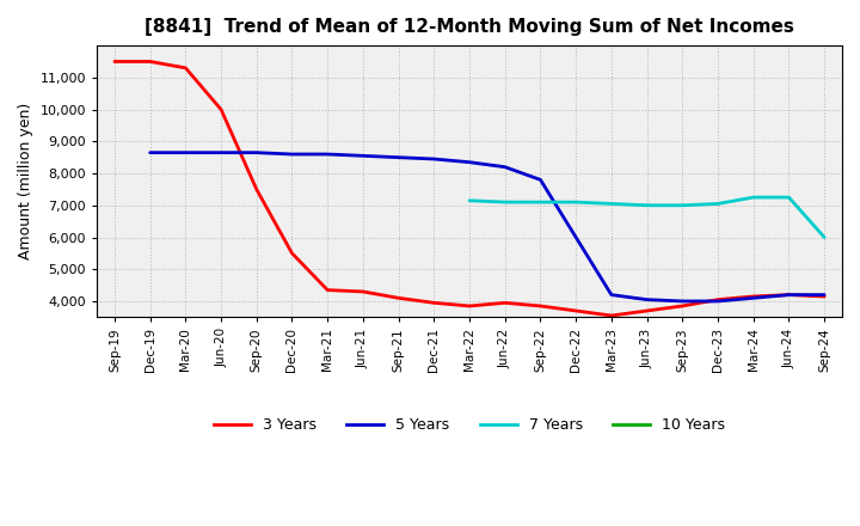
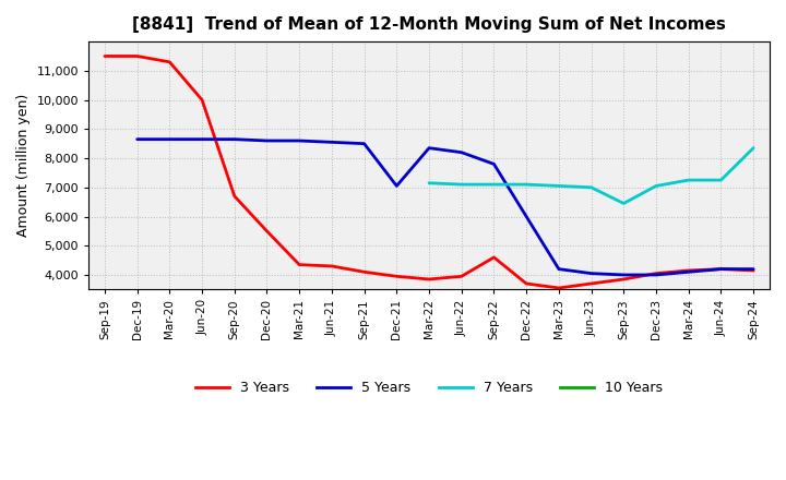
3 Years/Sep-20: 7,500 -> 6,700
5 Years/Dec-21: 8,450 -> 7,050
3 Years/Sep-22: 3,850 -> 4,600
7 Years/Sep-23: 7,000 -> 6,450
7 Years/Sep-24: 6,000 -> 8,350
